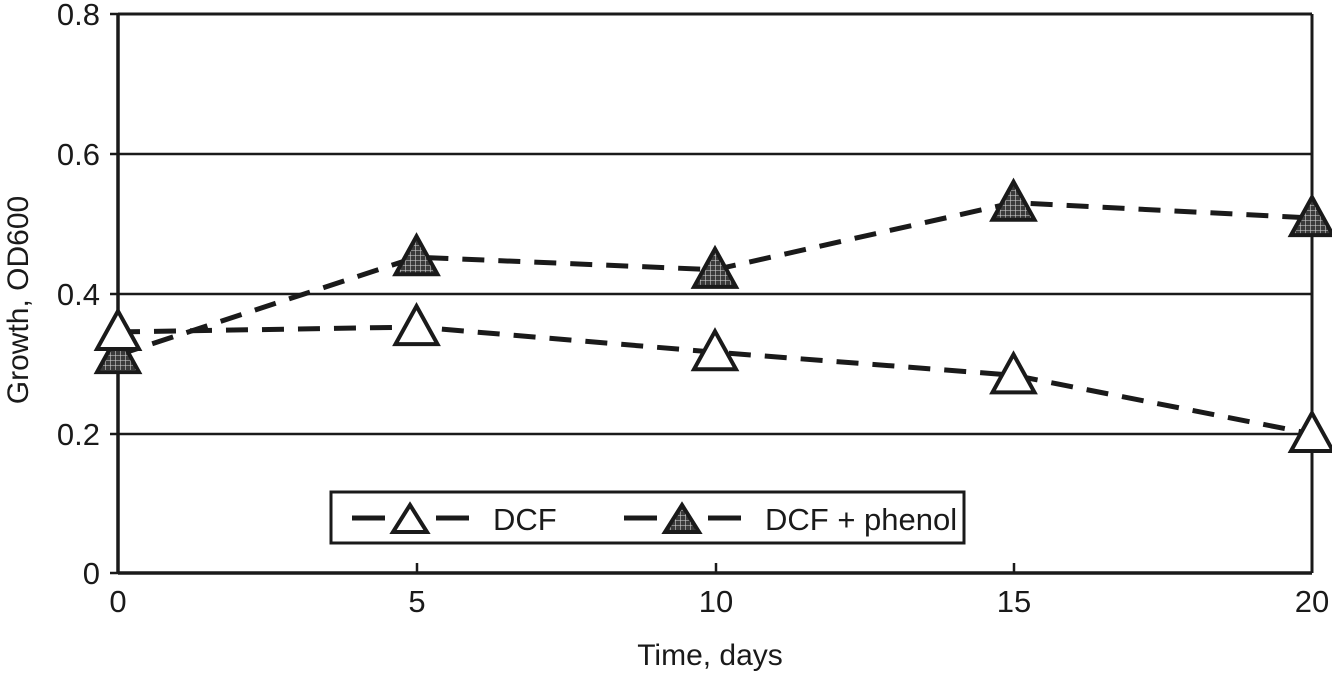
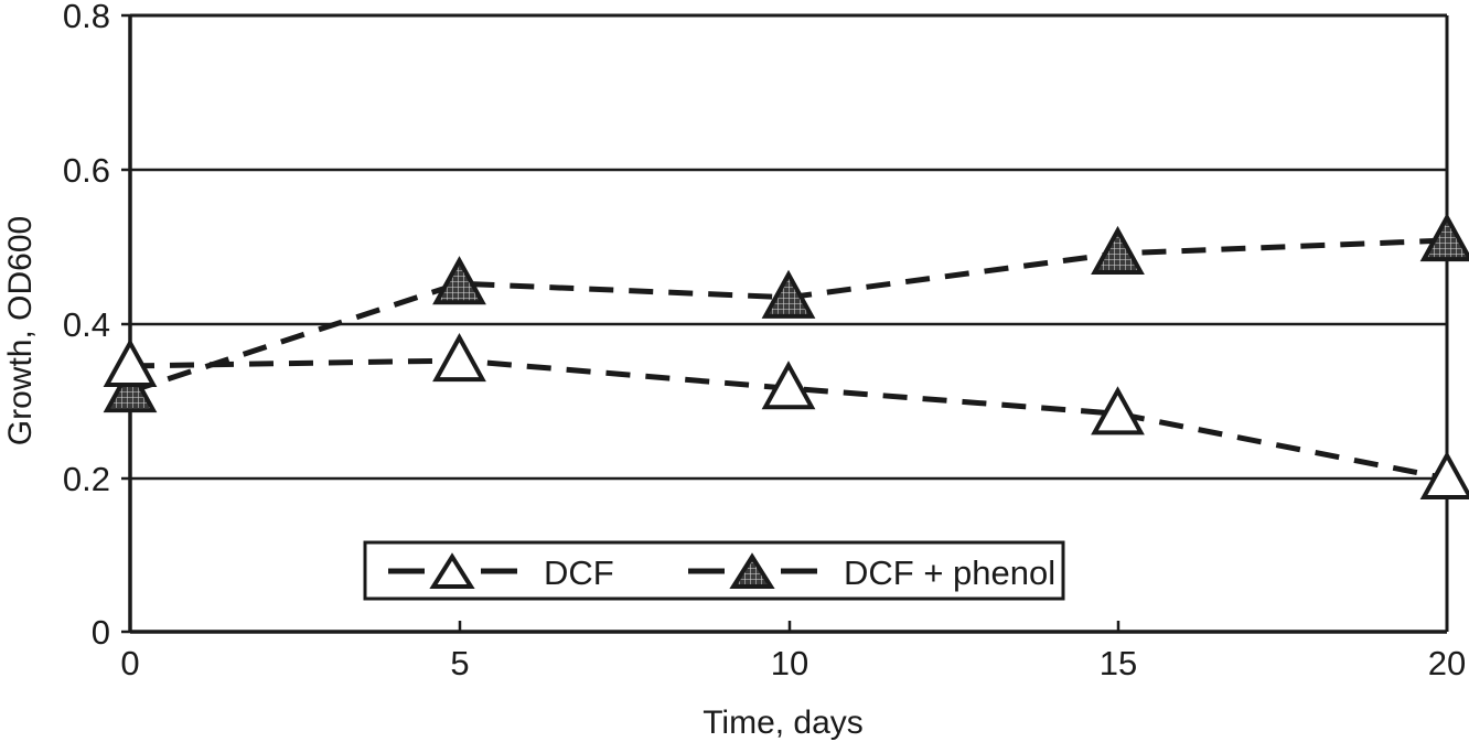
DCF + phenol/15: 0.53 -> 0.49
